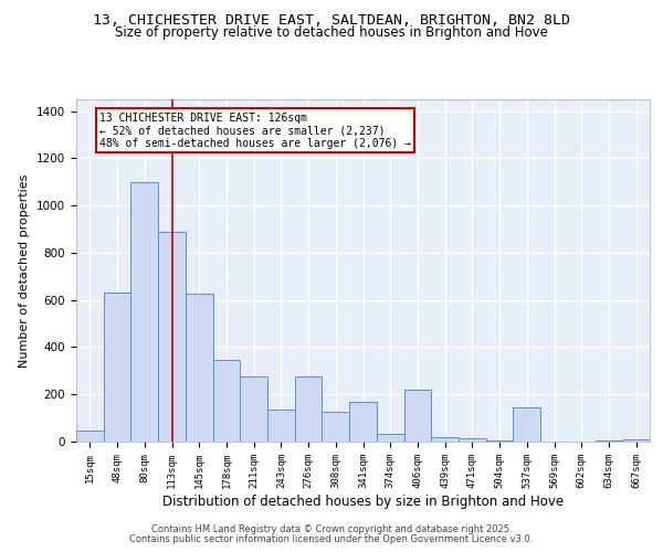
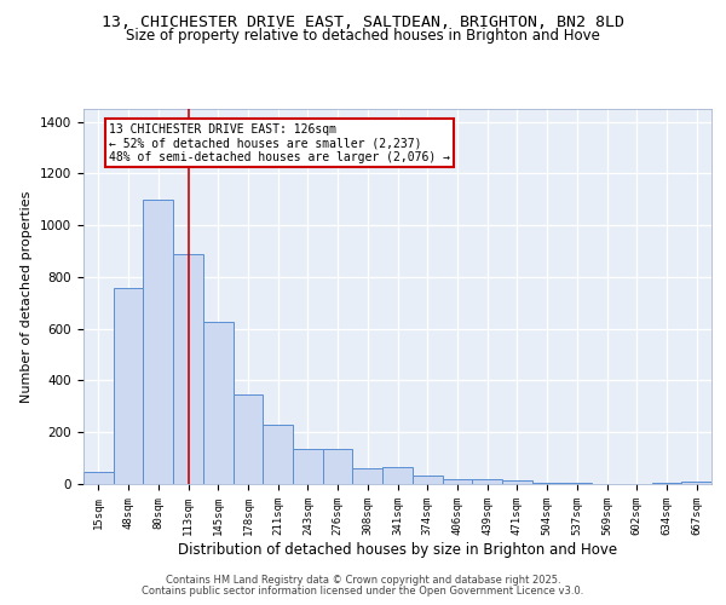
48sqm: 630 -> 760
211sqm: 275 -> 230
276sqm: 275 -> 135
308sqm: 125 -> 63
341sqm: 170 -> 67
406sqm: 220 -> 18
537sqm: 145 -> 5
